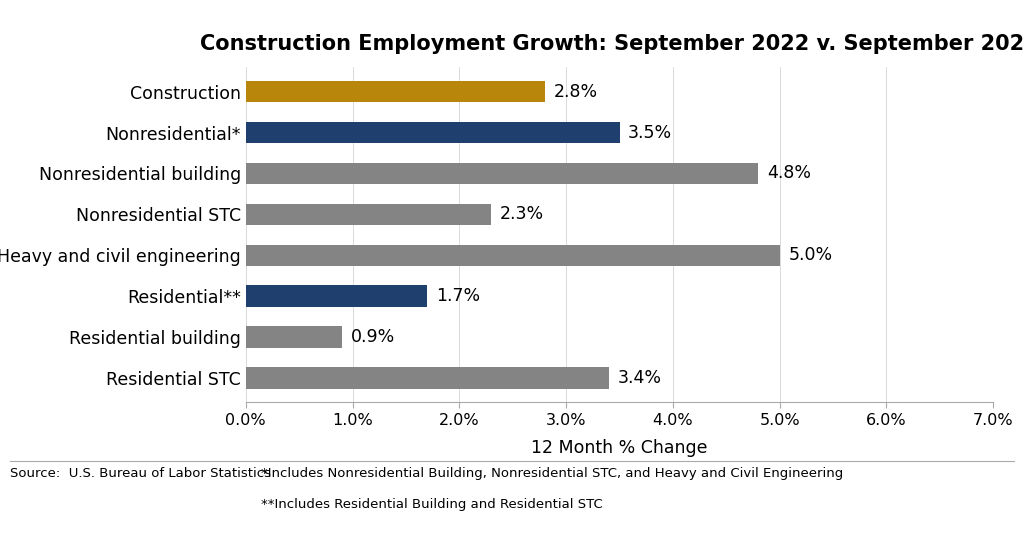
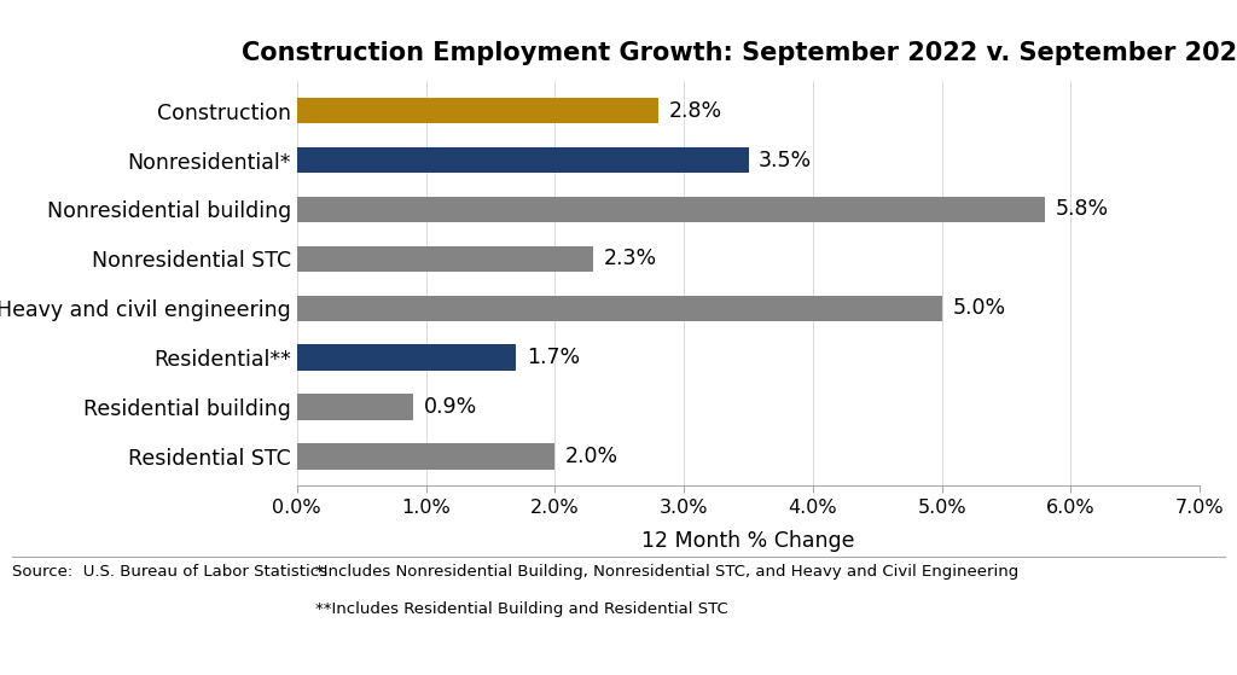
Nonresidential building: 4.8% -> 5.8%
Residential STC: 3.4% -> 2.0%
